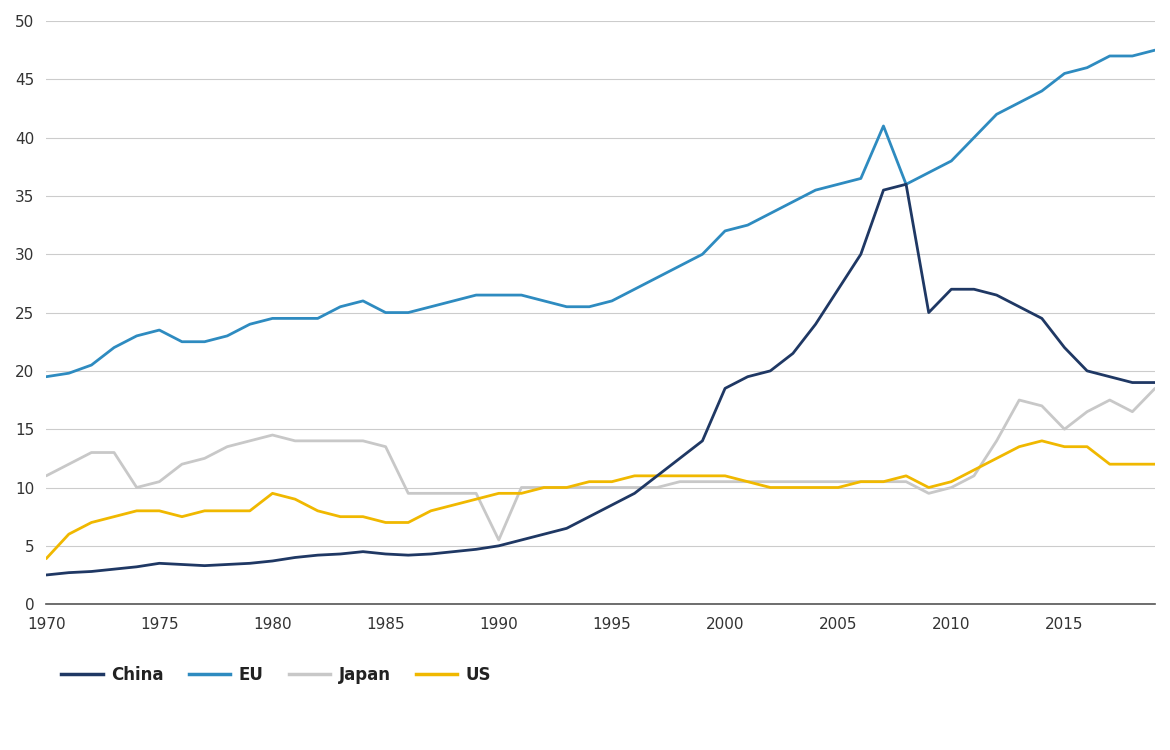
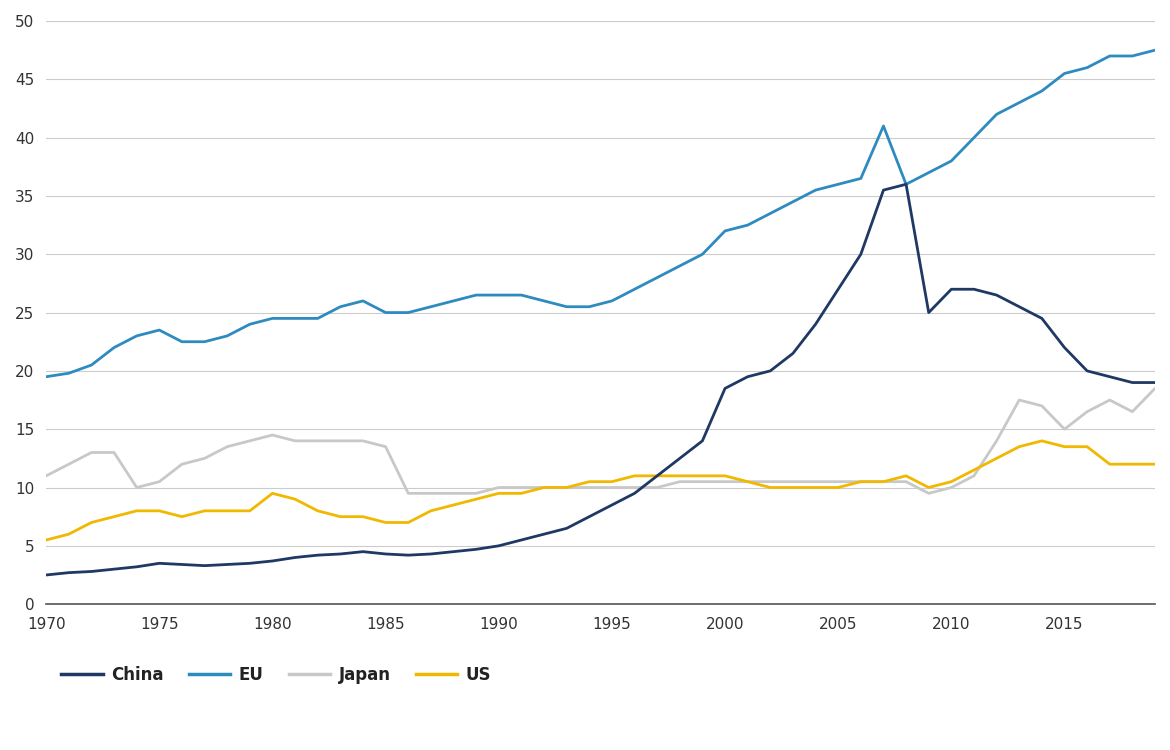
US/1970: 3.9 -> 5.5
Japan/1990: 5.5 -> 10.0
